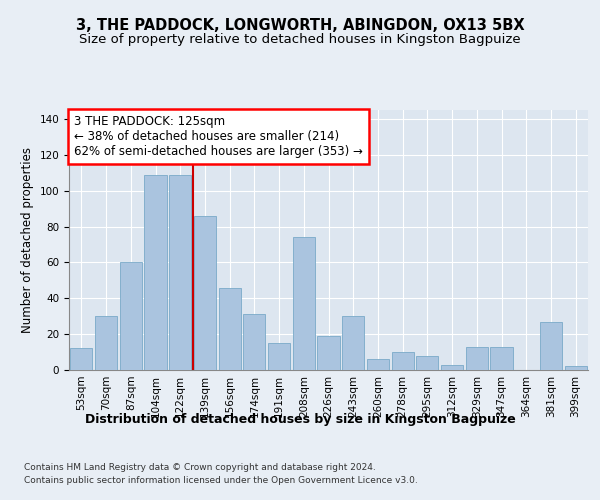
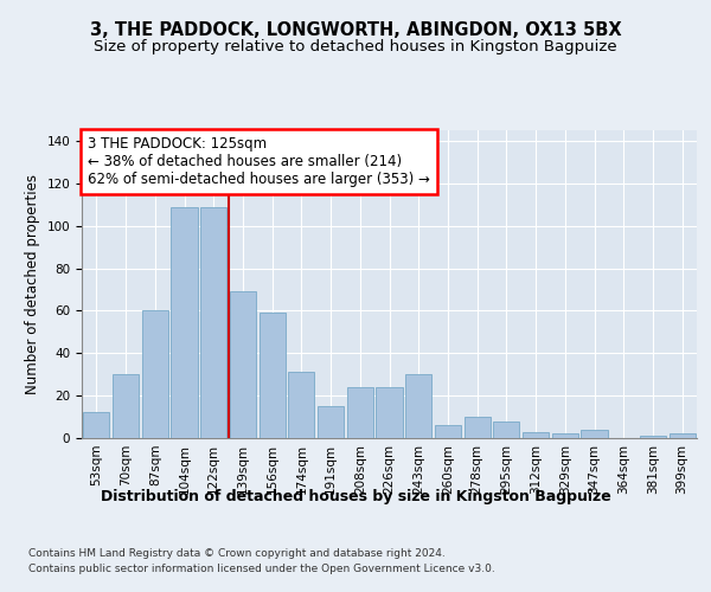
139sqm: 86 -> 69
156sqm: 46 -> 59
208sqm: 74 -> 24
226sqm: 19 -> 24
329sqm: 13 -> 2
347sqm: 13 -> 4
381sqm: 27 -> 1
